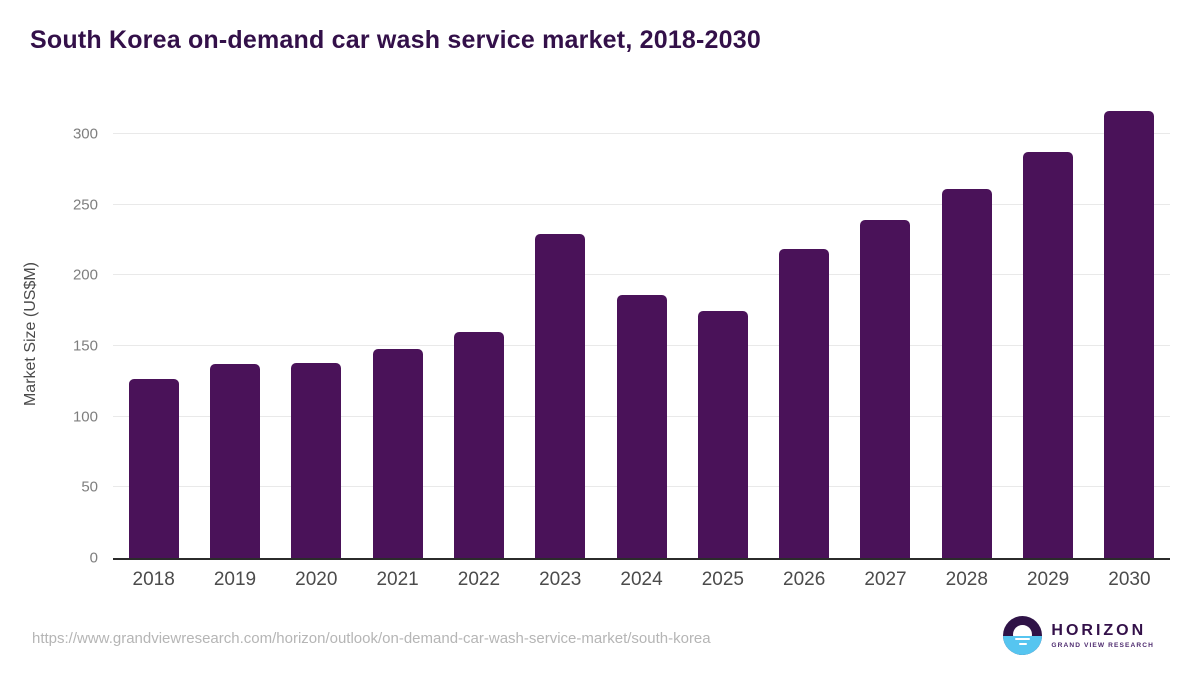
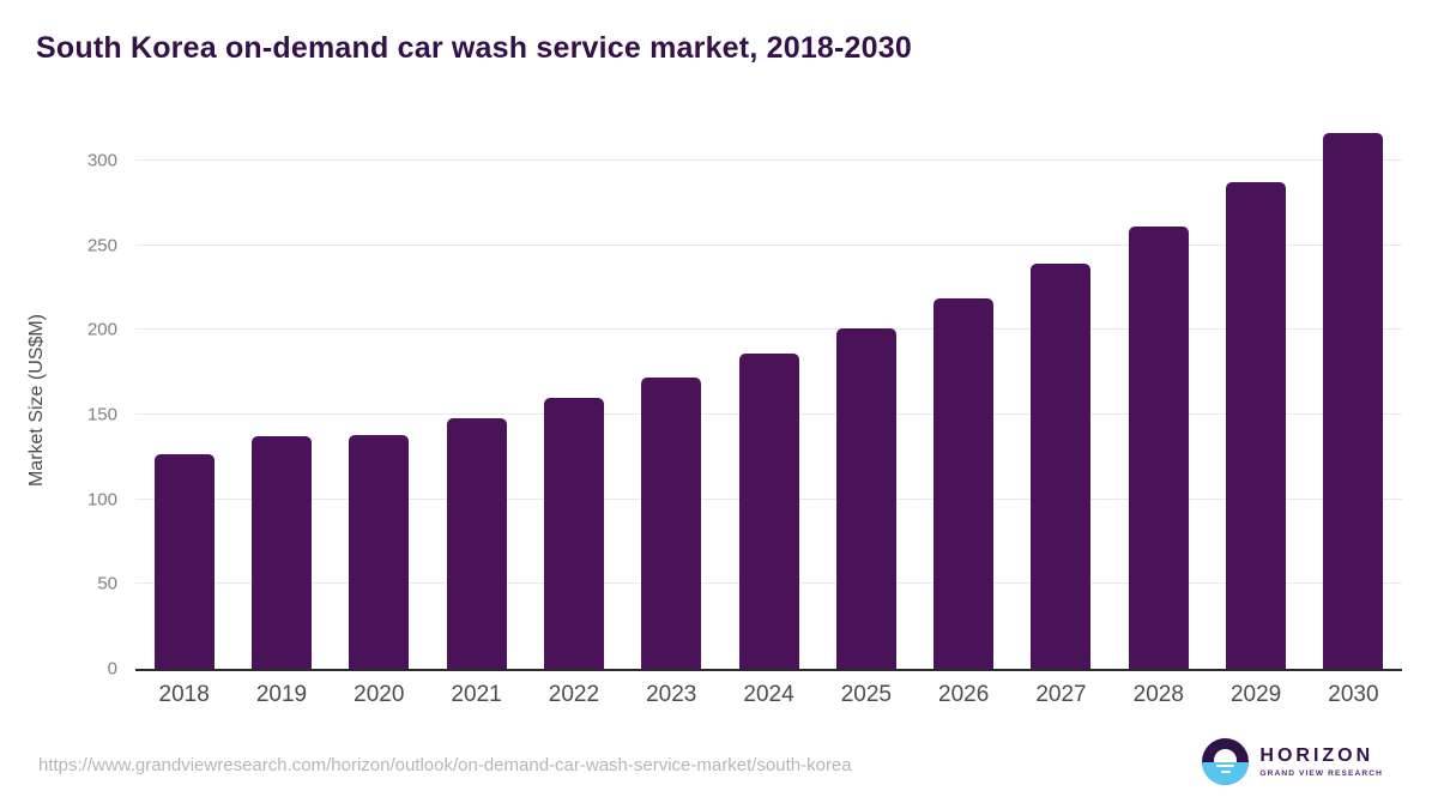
2023: 229 -> 172
2025: 175 -> 201
